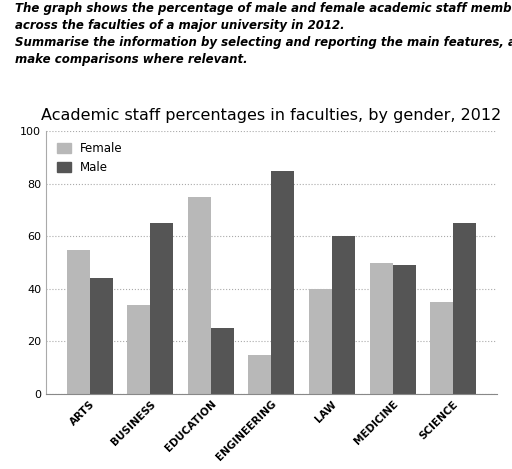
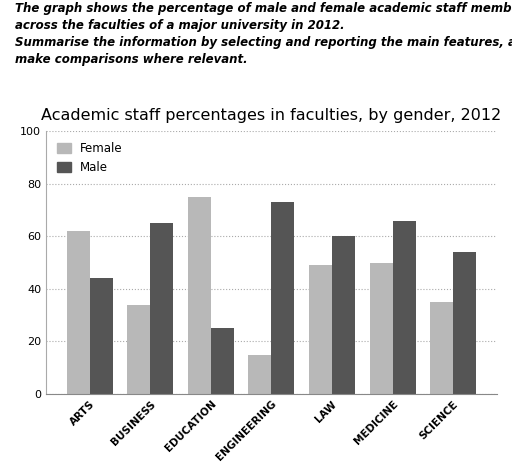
Female/ARTS: 55 -> 62
Male/ENGINEERING: 85 -> 73
Female/LAW: 40 -> 49
Male/MEDICINE: 49 -> 66
Male/SCIENCE: 65 -> 54
